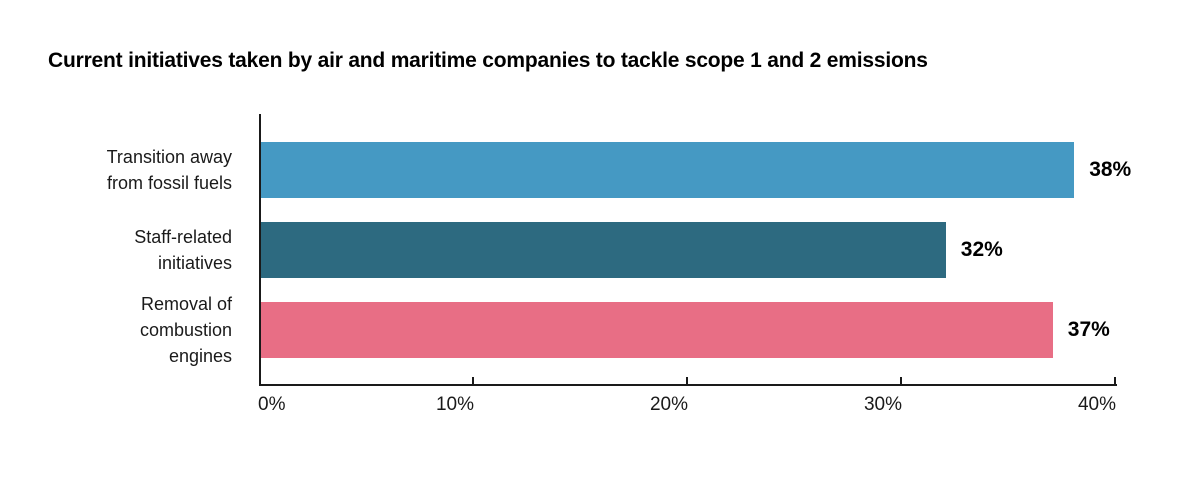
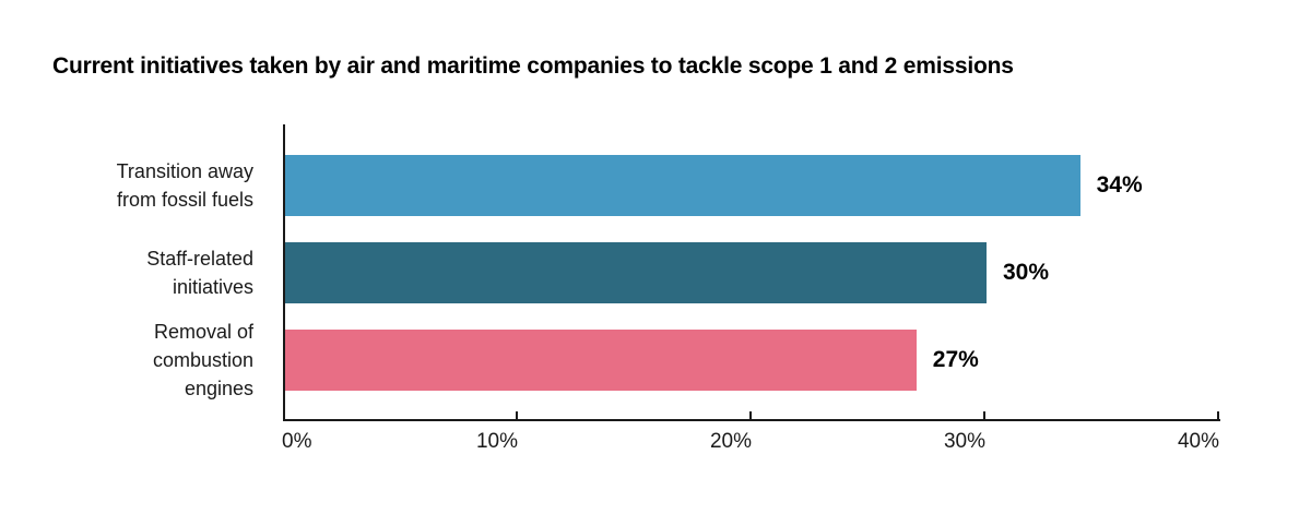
Transition away from fossil fuels: 38% -> 34%
Staff-related initiatives: 32% -> 30%
Removal of combustion engines: 37% -> 27%
